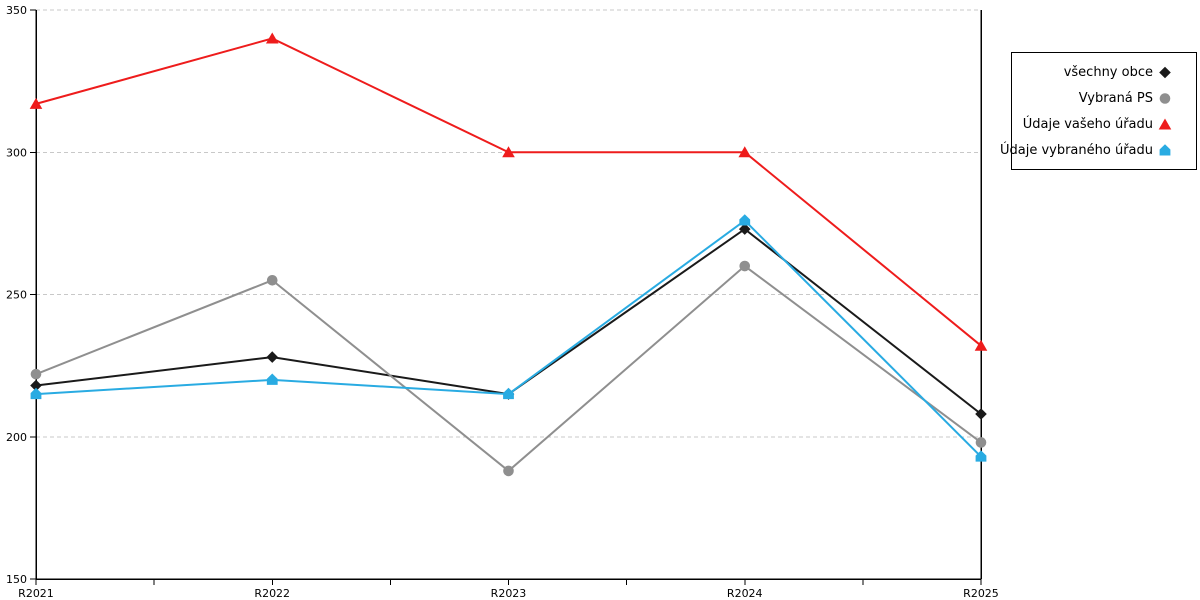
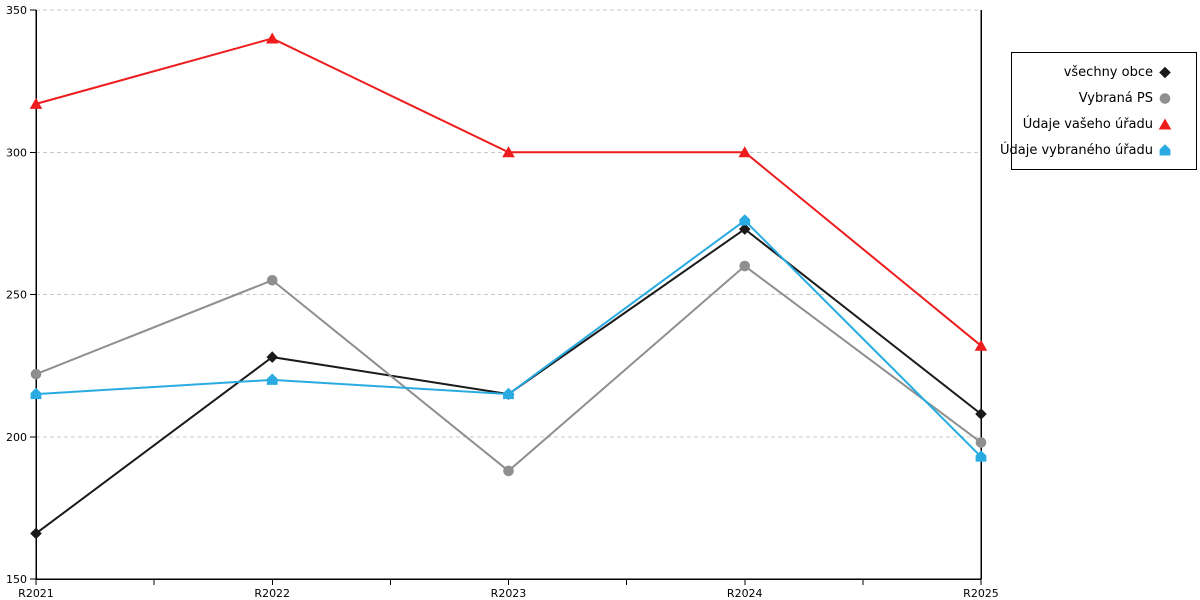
všechny obce/R2021: 218 -> 166
